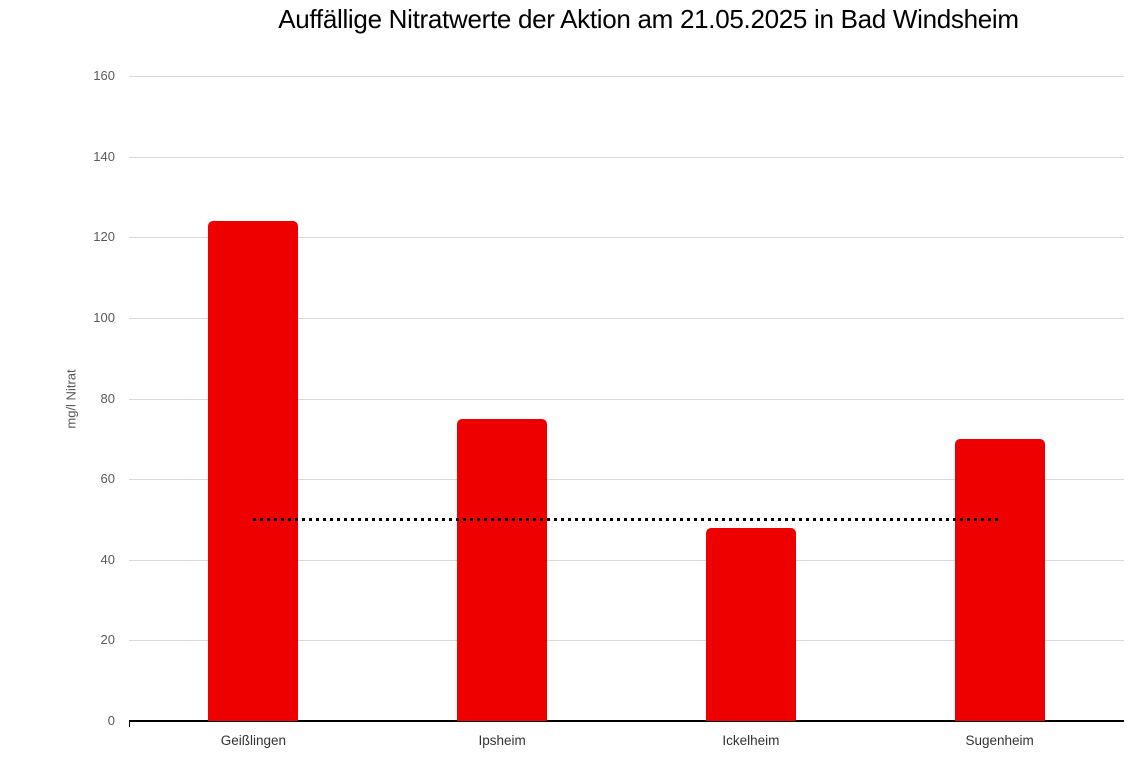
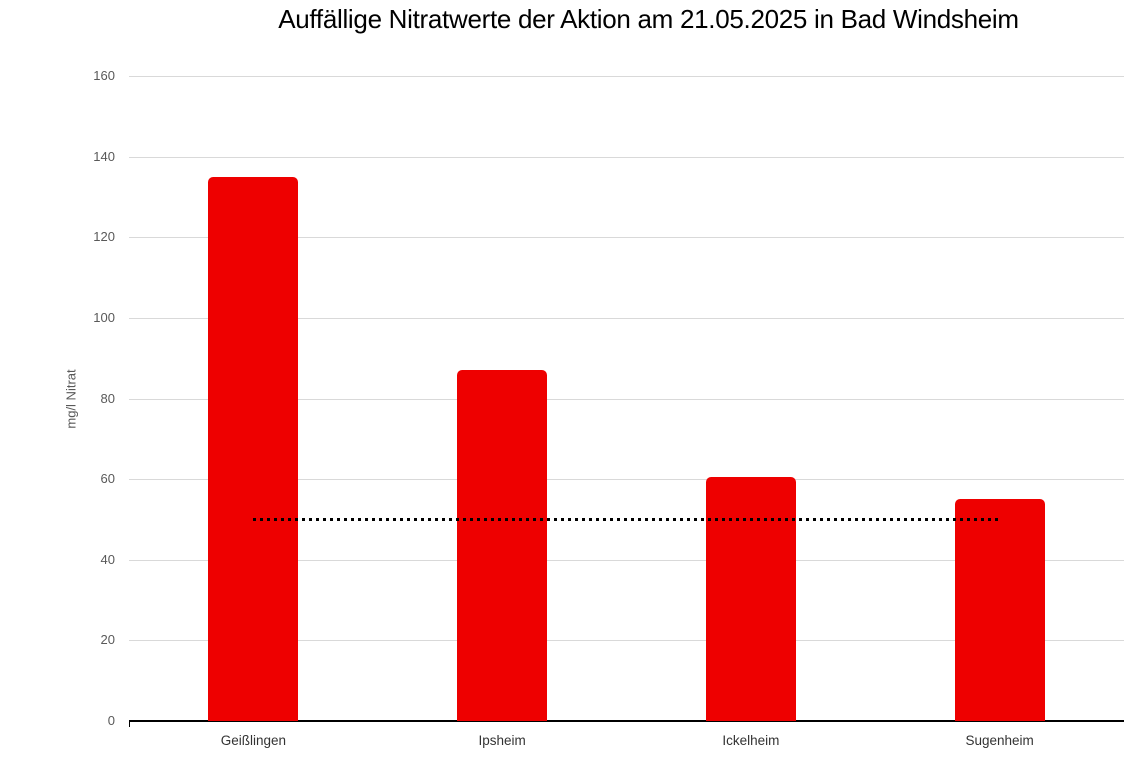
Geißlingen: 124 -> 135
Ipsheim: 75 -> 87
Ickelheim: 48 -> 60
Sugenheim: 70 -> 55
